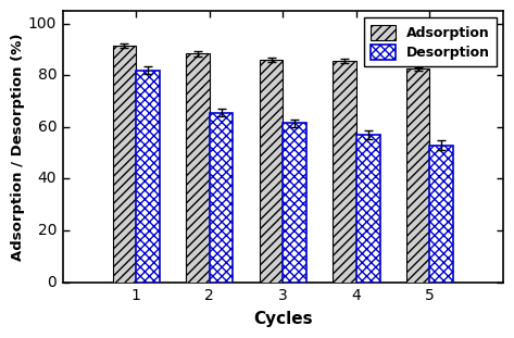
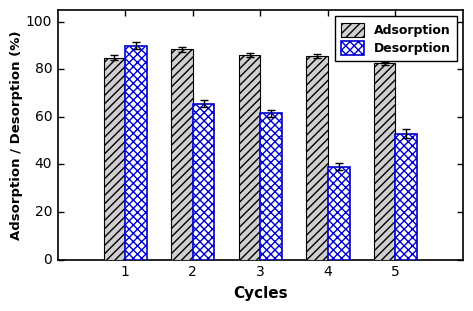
Adsorption/1: 91.5 -> 85.0
Desorption/1: 82.0 -> 90.0
Desorption/4: 57.0 -> 39.0
